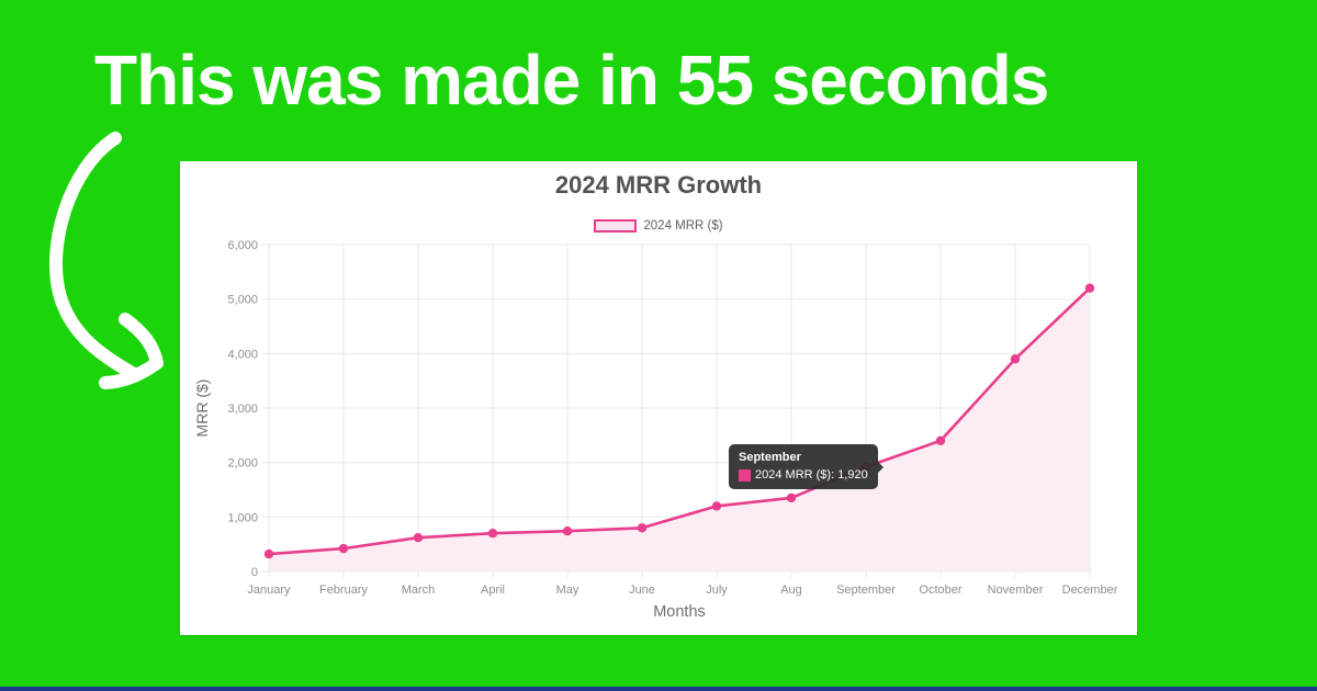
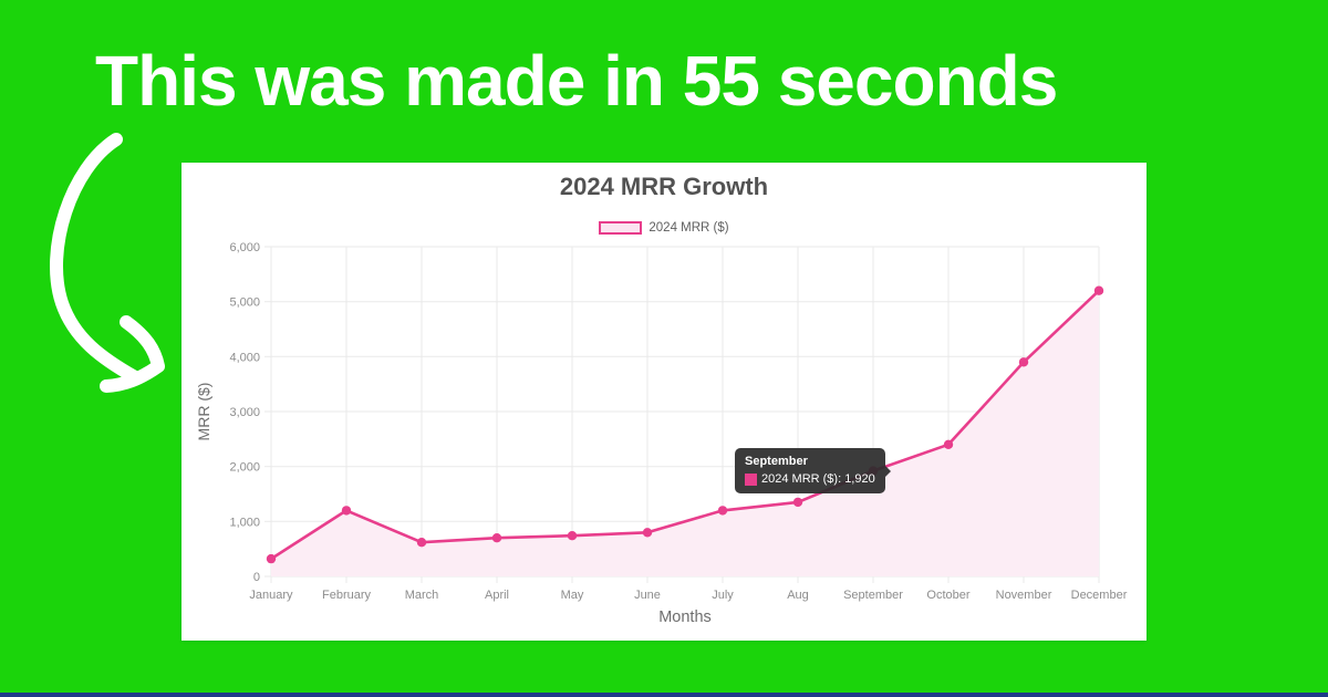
February: 400 -> 1200
